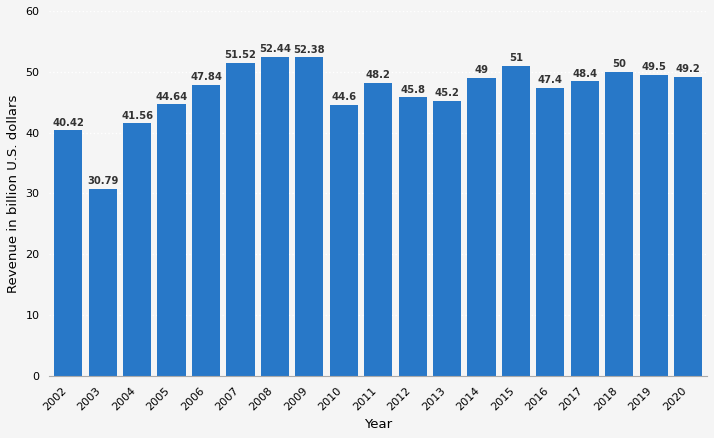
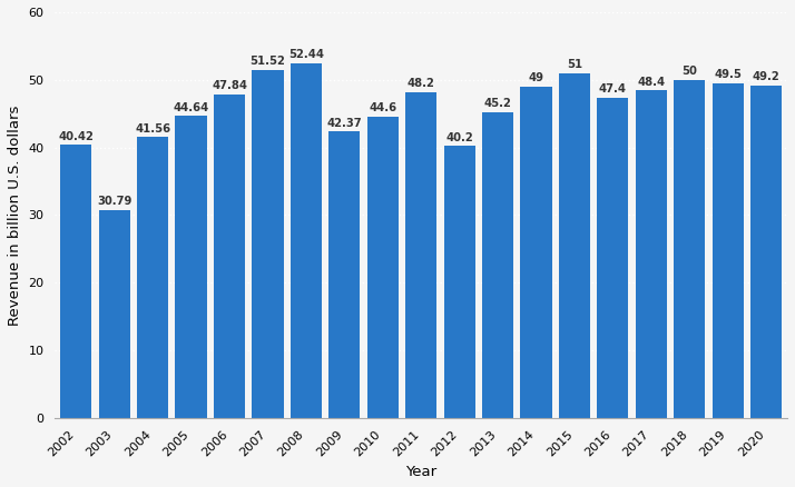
2009: 52.38 -> 42.37
2012: 45.8 -> 40.2
